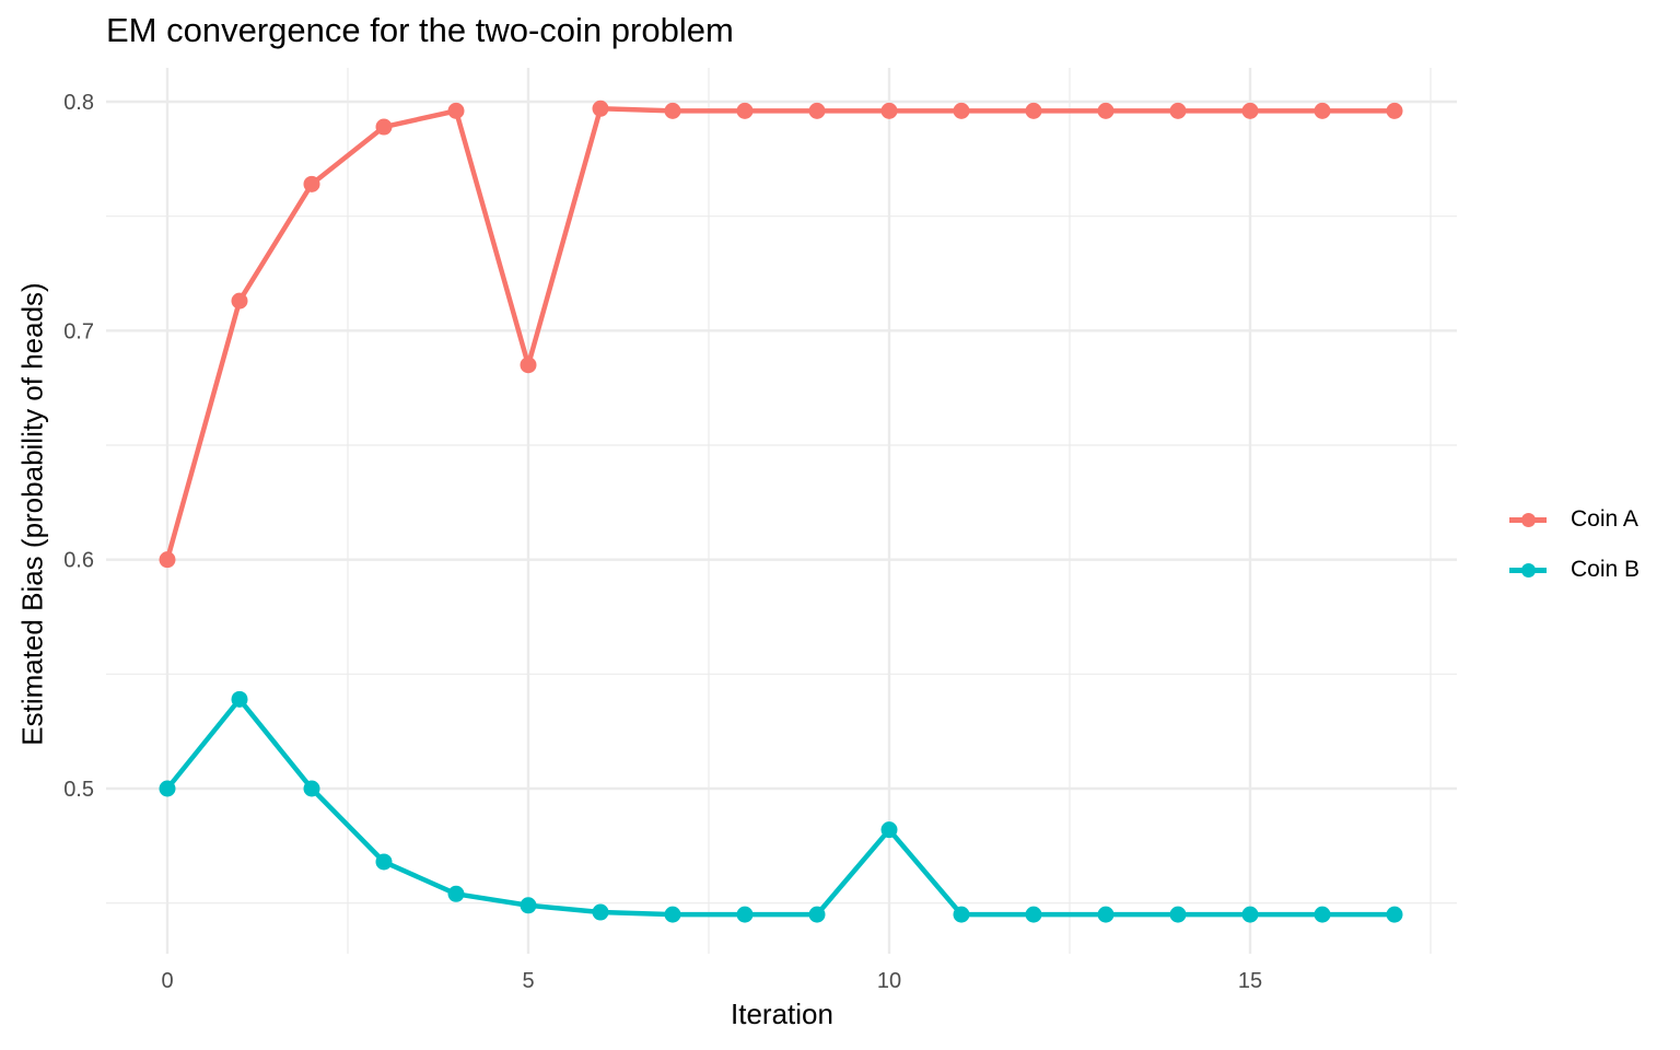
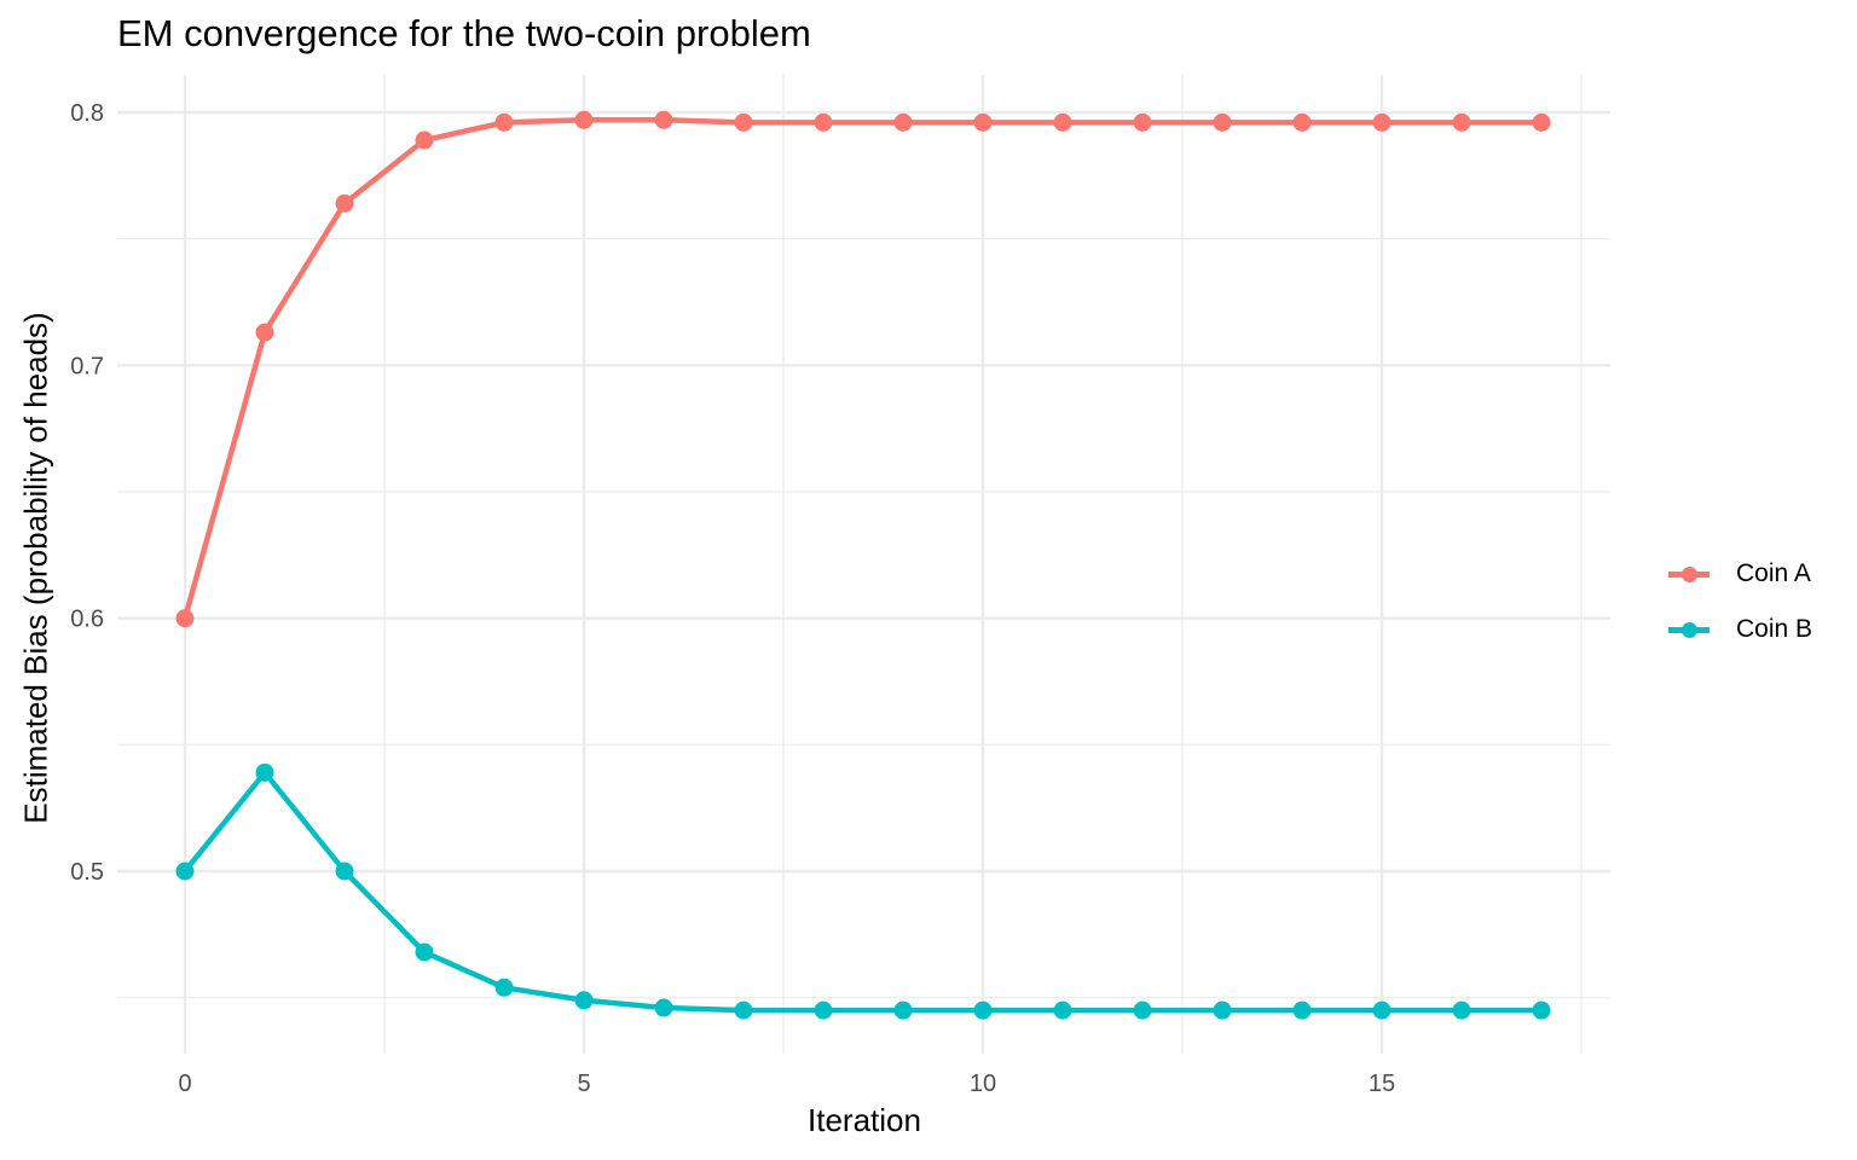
Coin A/5: 0.685 -> 0.797
Coin B/10: 0.482 -> 0.445
